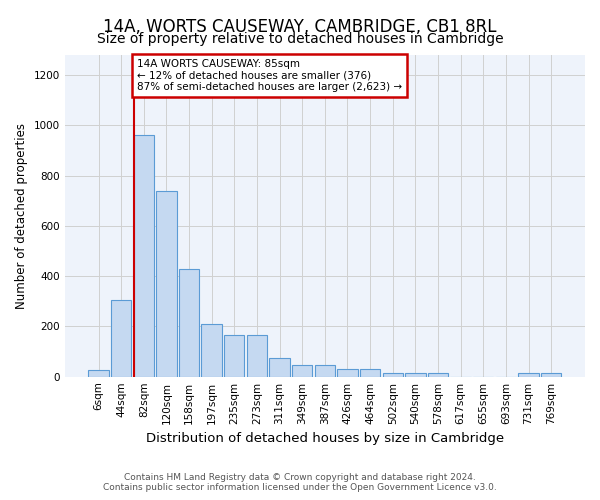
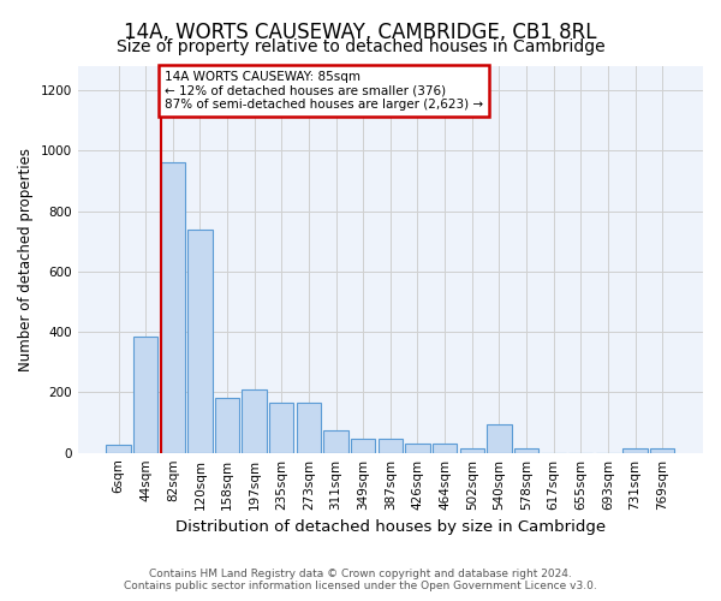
44sqm: 305 -> 385
158sqm: 430 -> 180
540sqm: 15 -> 95
